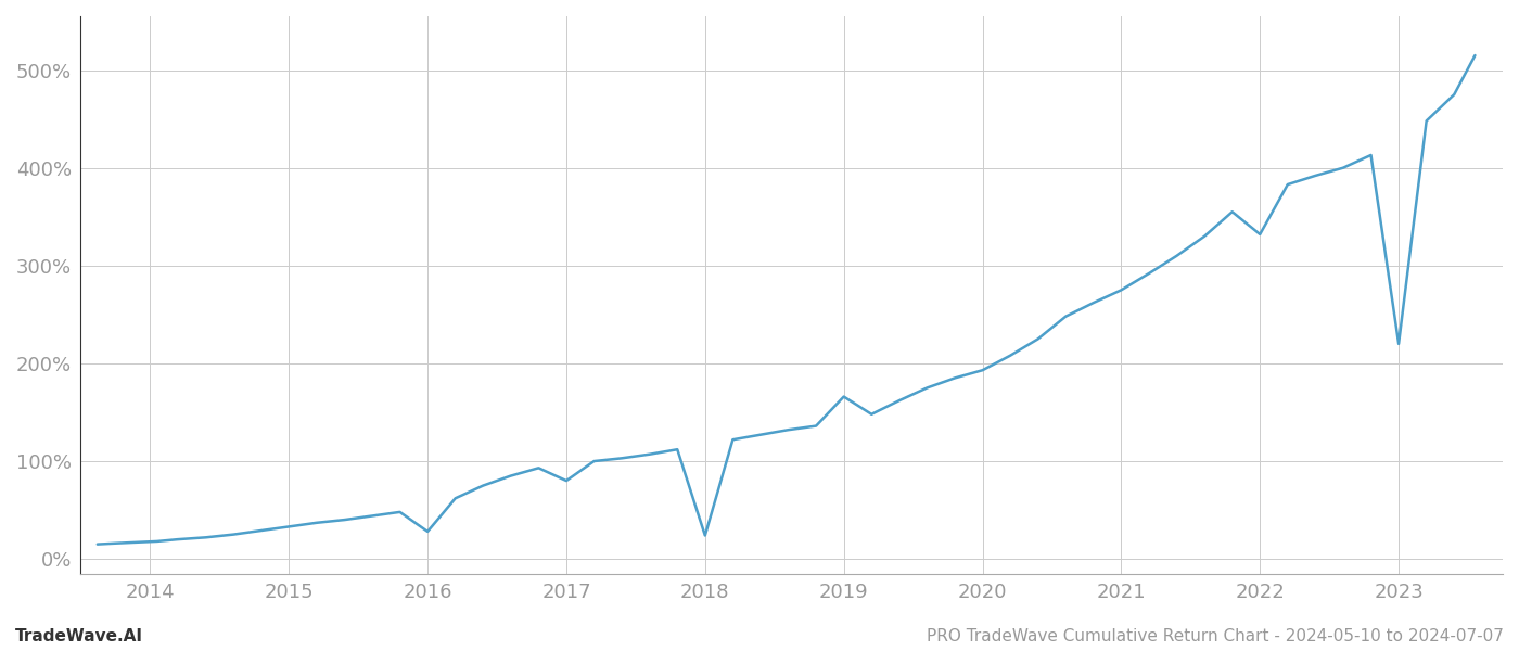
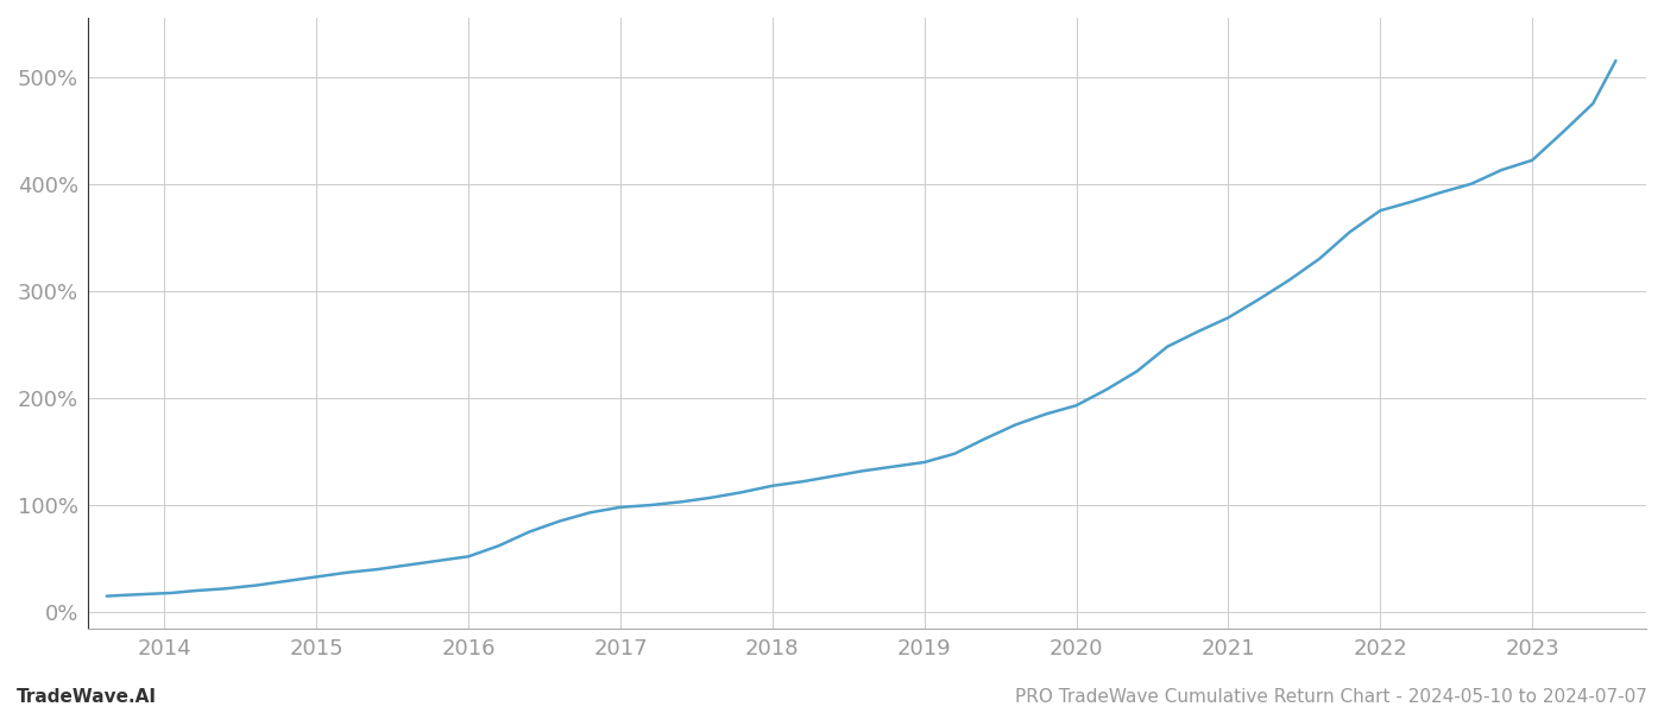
2016: 28% -> 52%
2017: 80% -> 98%
2018: 24% -> 118%
2019: 166% -> 140%
2022: 332% -> 375%
2023: 220% -> 422%
